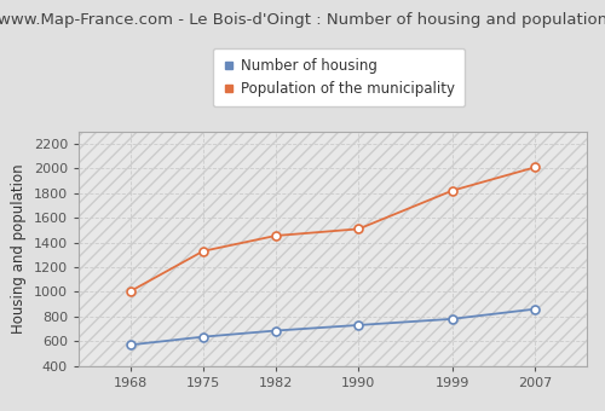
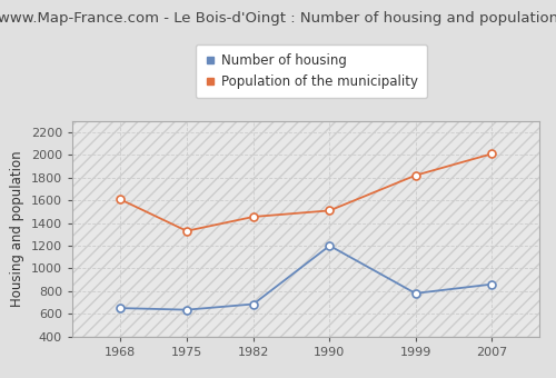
Number of housing/1968: 570 -> 650
Population of the municipality/1968: 1000 -> 1610
Number of housing/1990: 730 -> 1200
